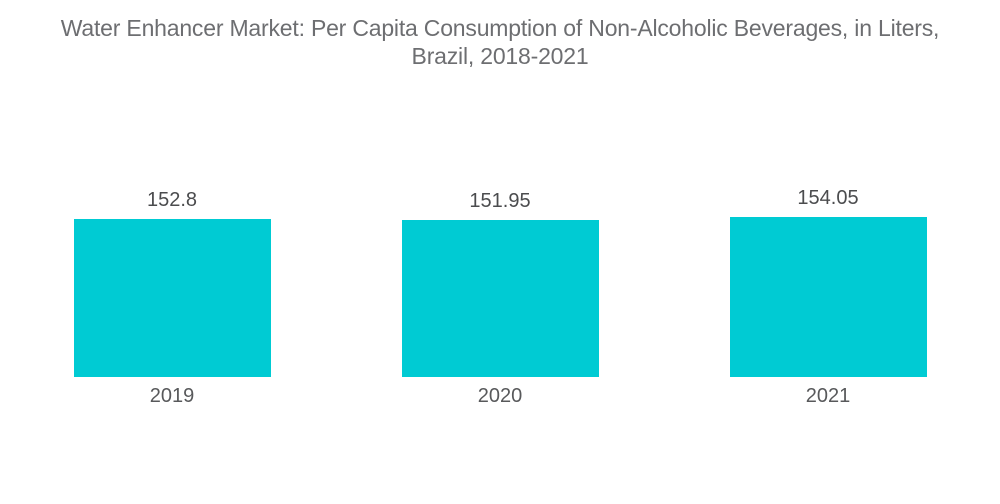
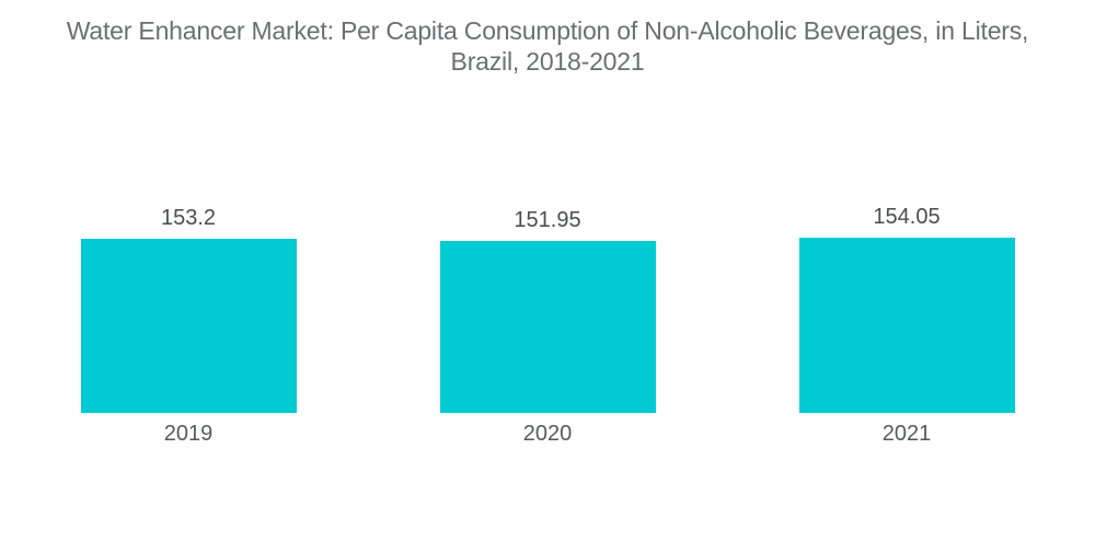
2019: 152.8 -> 153.2
